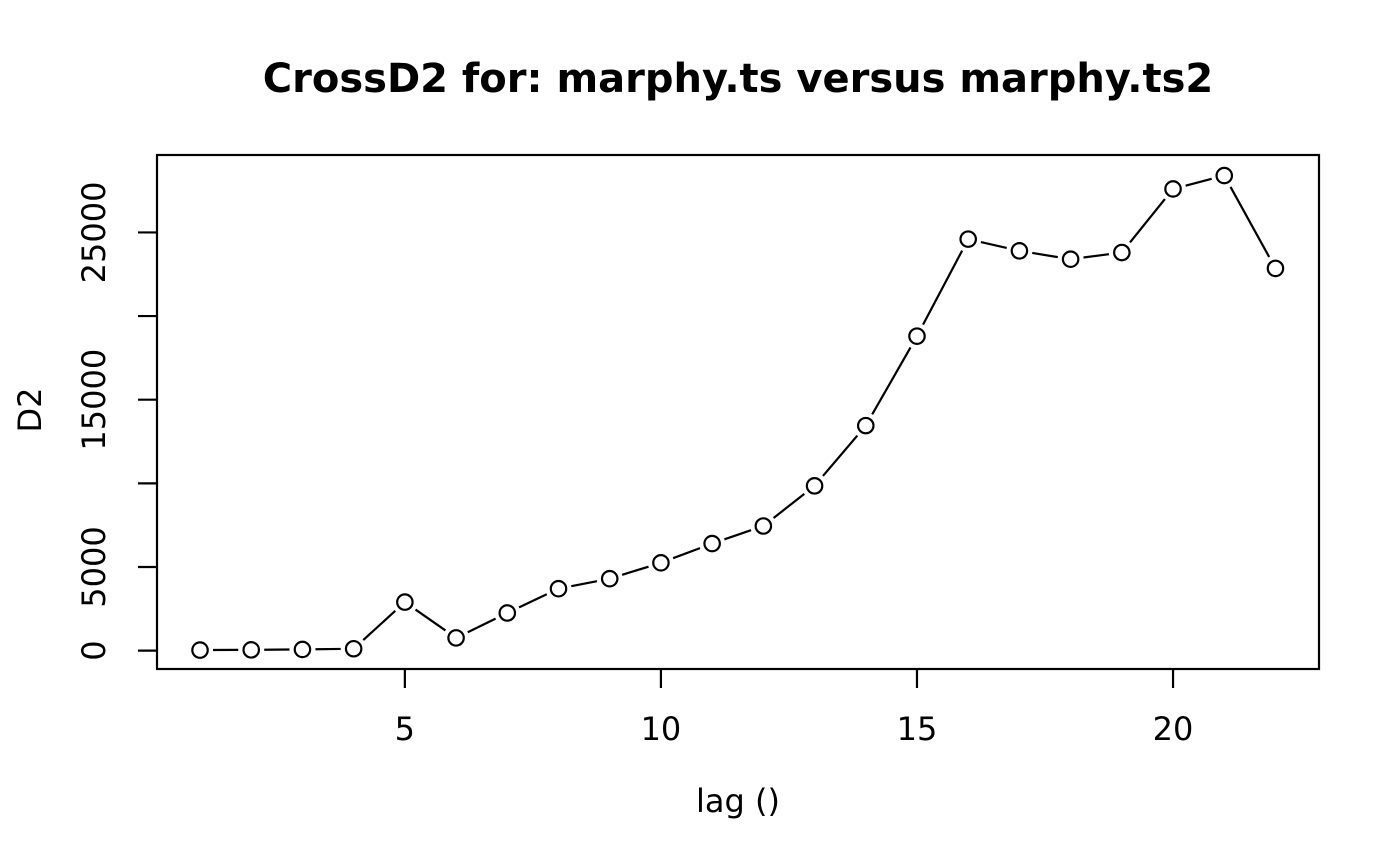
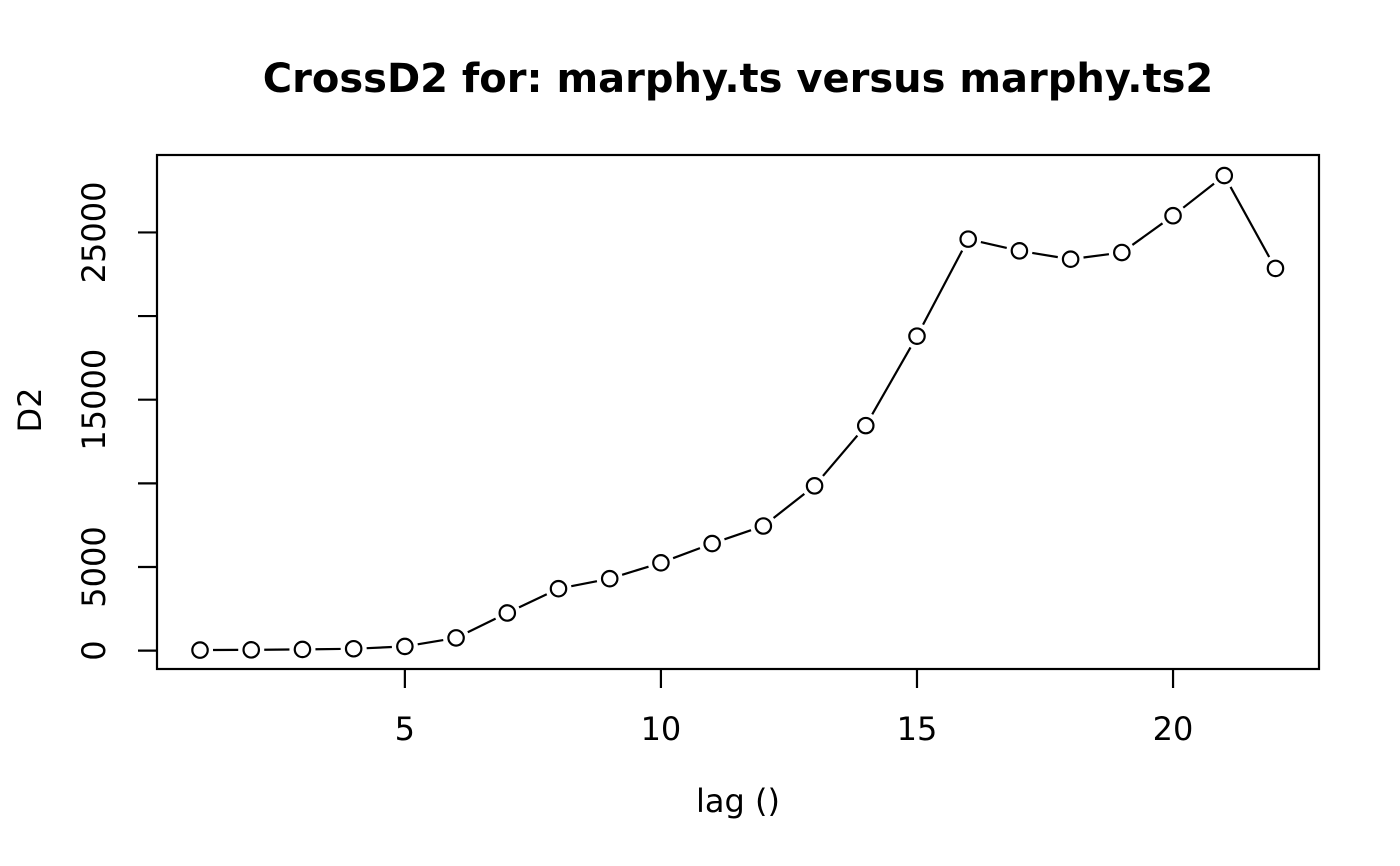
5: 2900 -> 200
20: 27600 -> 26000
